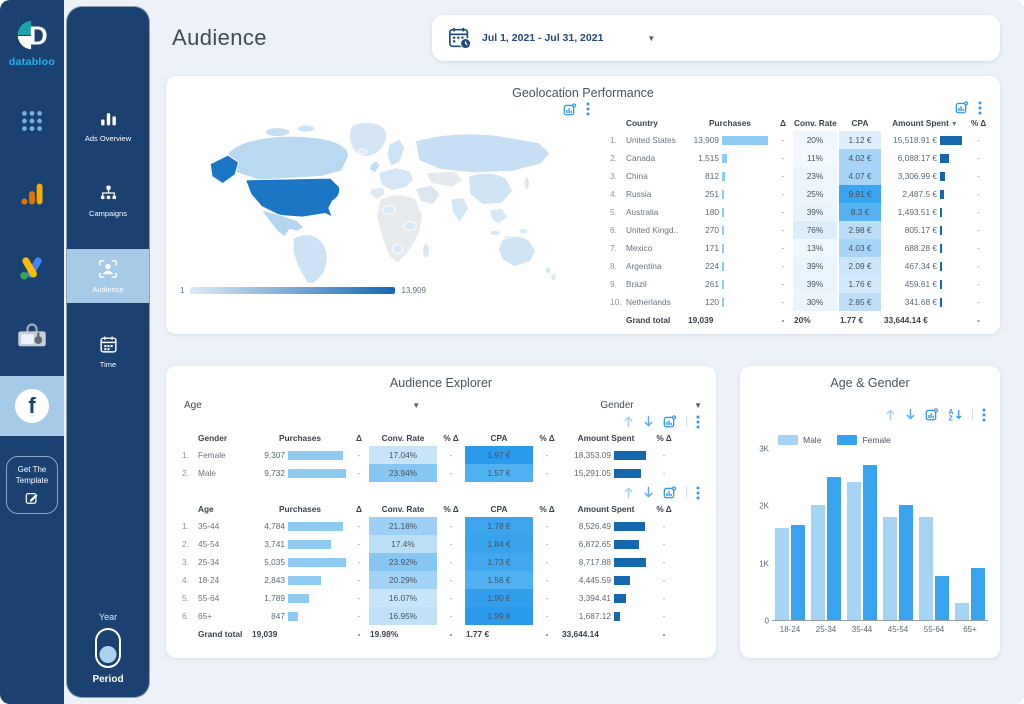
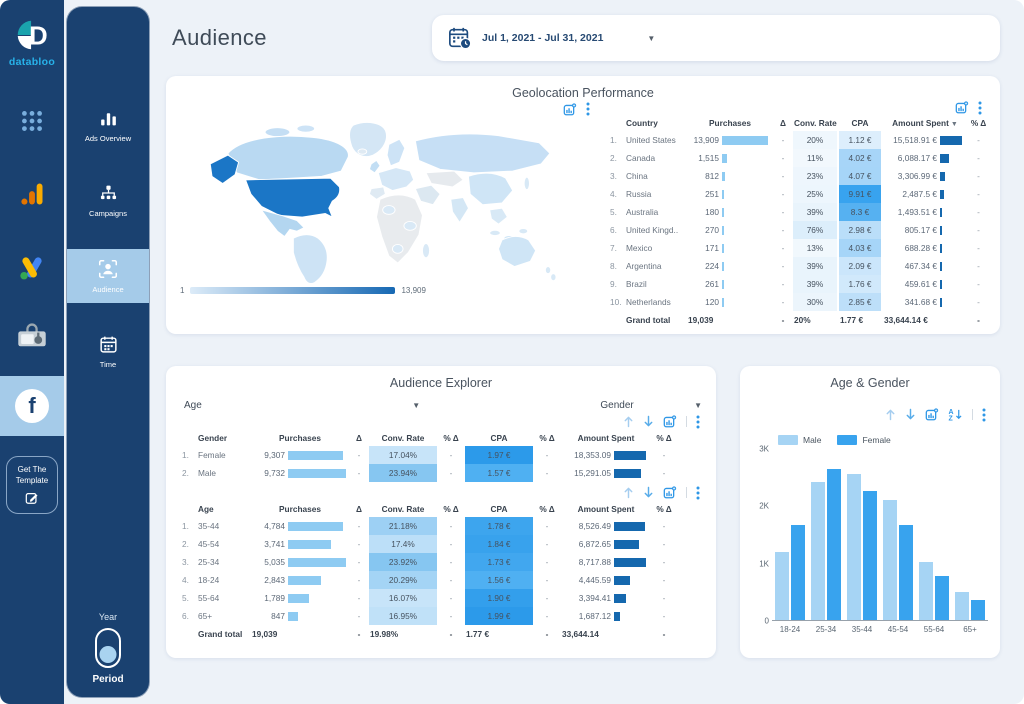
Male/18-24: 1.6K -> 1.2K
Male/25-34: 2.0K -> 2.4K
Female/25-34: 2.5K -> 2.6K
Male/35-44: 2.4K -> 2.5K
Female/35-44: 2.7K -> 2.2K
Male/45-54: 1.8K -> 2.1K
Female/45-54: 2.0K -> 1.6K
Male/55-64: 1.8K -> 1.0K
Male/65+: 0.3K -> 0.5K
Female/65+: 0.9K -> 0.4K
